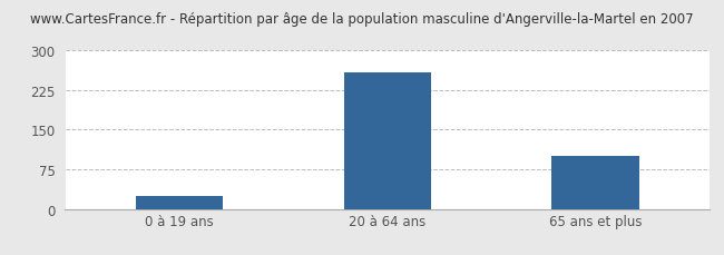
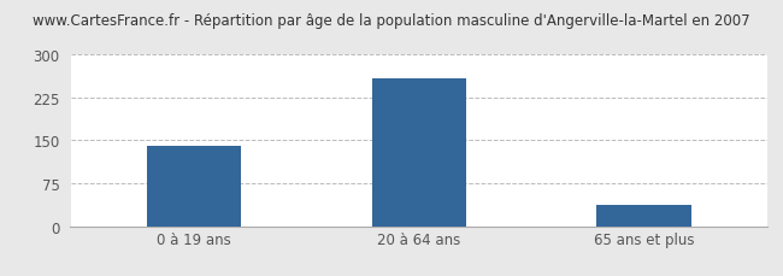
0 à 19 ans: 25 -> 140
65 ans et plus: 100 -> 37
